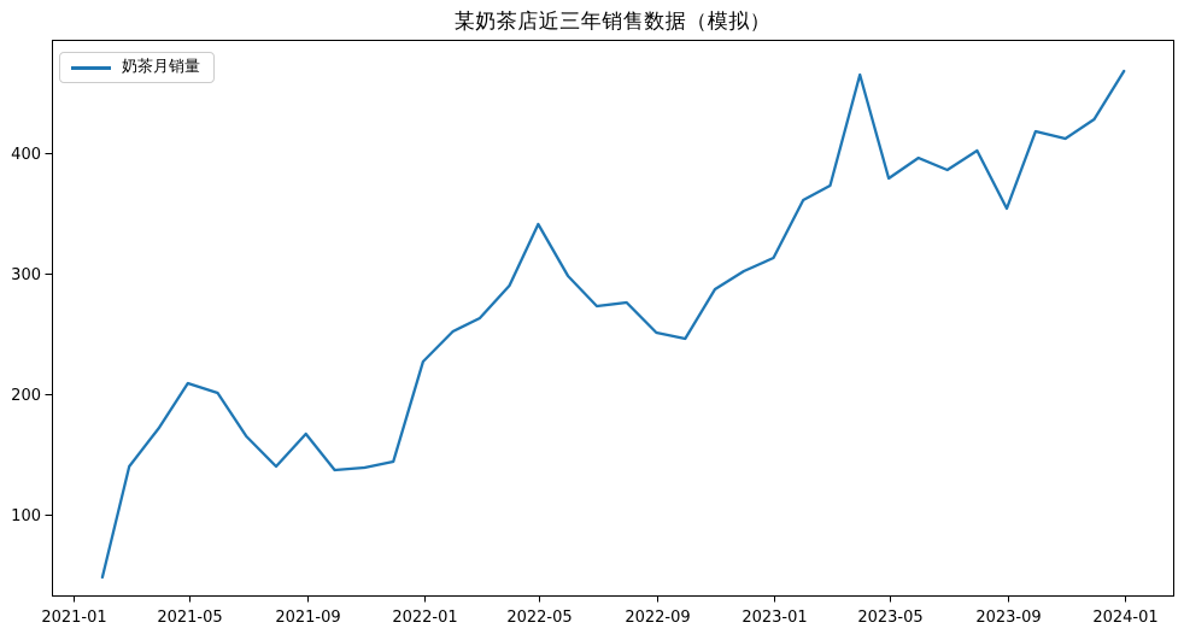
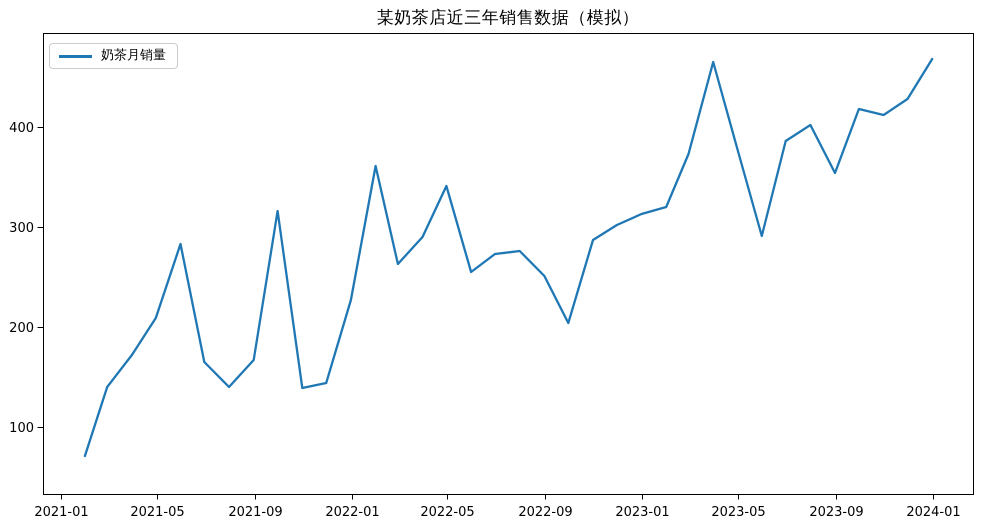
2021-01: 48 -> 71
2021-05: 201 -> 283
2021-09: 137 -> 316
2022-01: 252 -> 361
2022-05: 298 -> 255
2022-09: 246 -> 204
2023-01: 361 -> 320
2023-05: 396 -> 291
